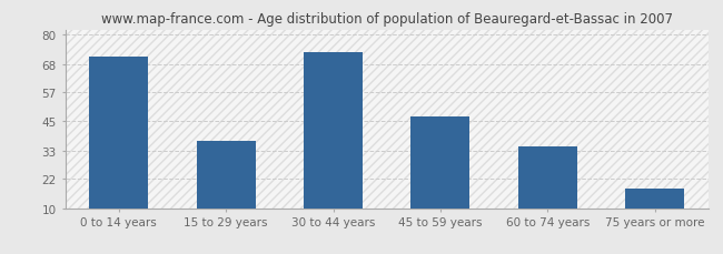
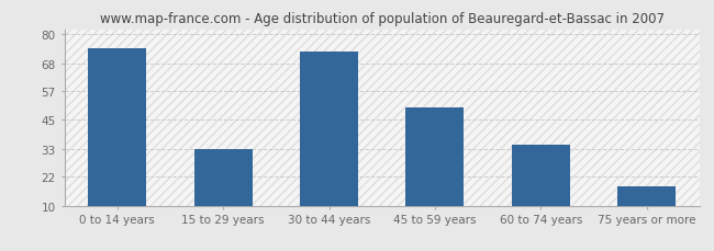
0 to 14 years: 71 -> 74
15 to 29 years: 37 -> 33
45 to 59 years: 47 -> 50
